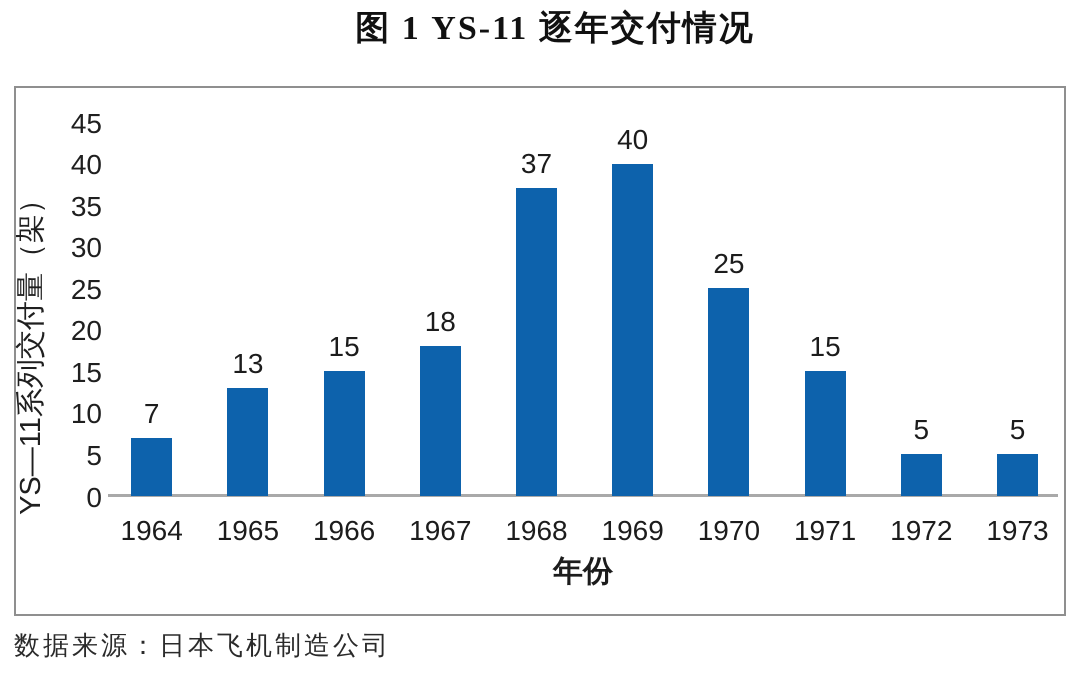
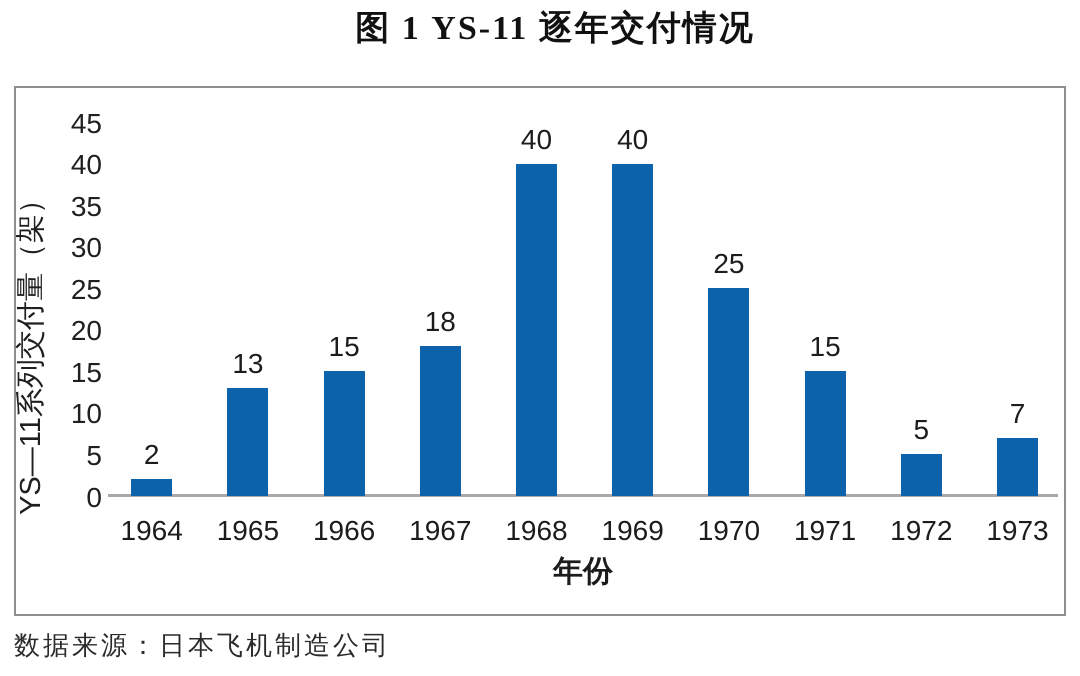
1964: 7 -> 2
1968: 37 -> 40
1973: 5 -> 7
